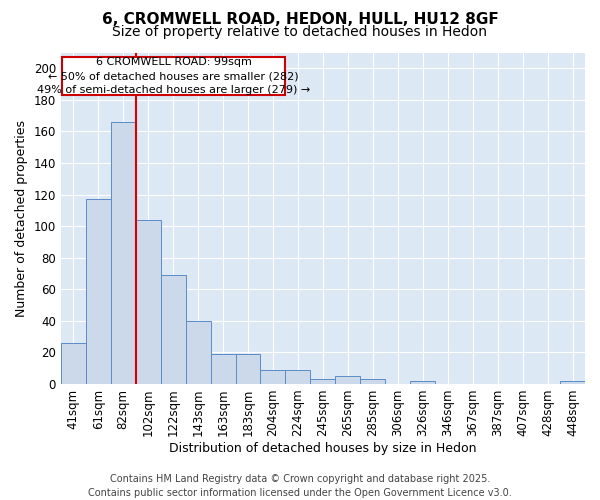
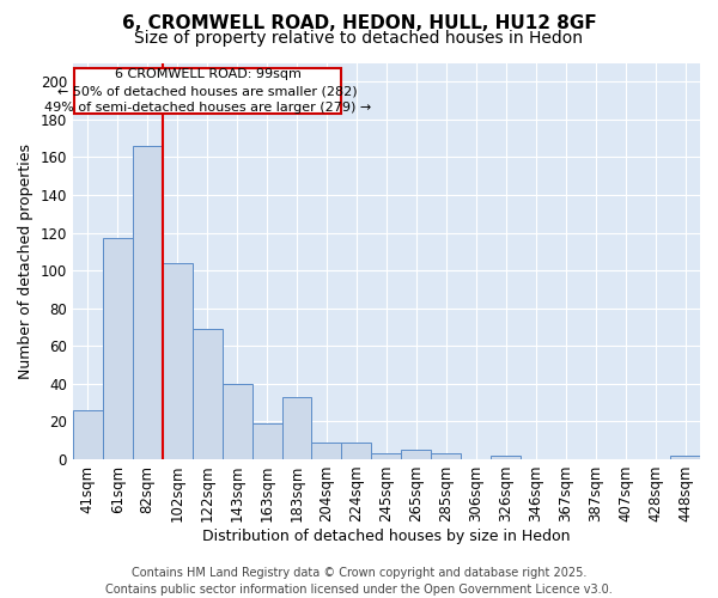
183sqm: 19 -> 33
